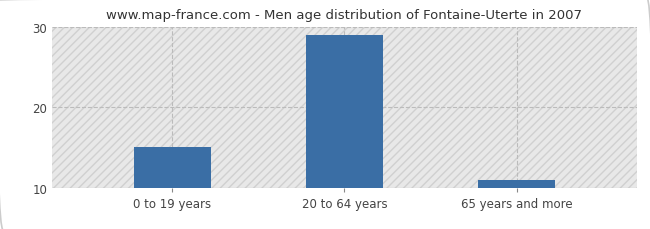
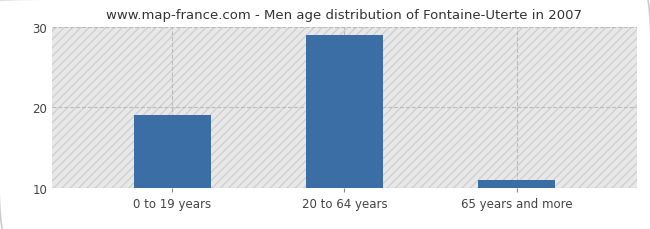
0 to 19 years: 15 -> 19
